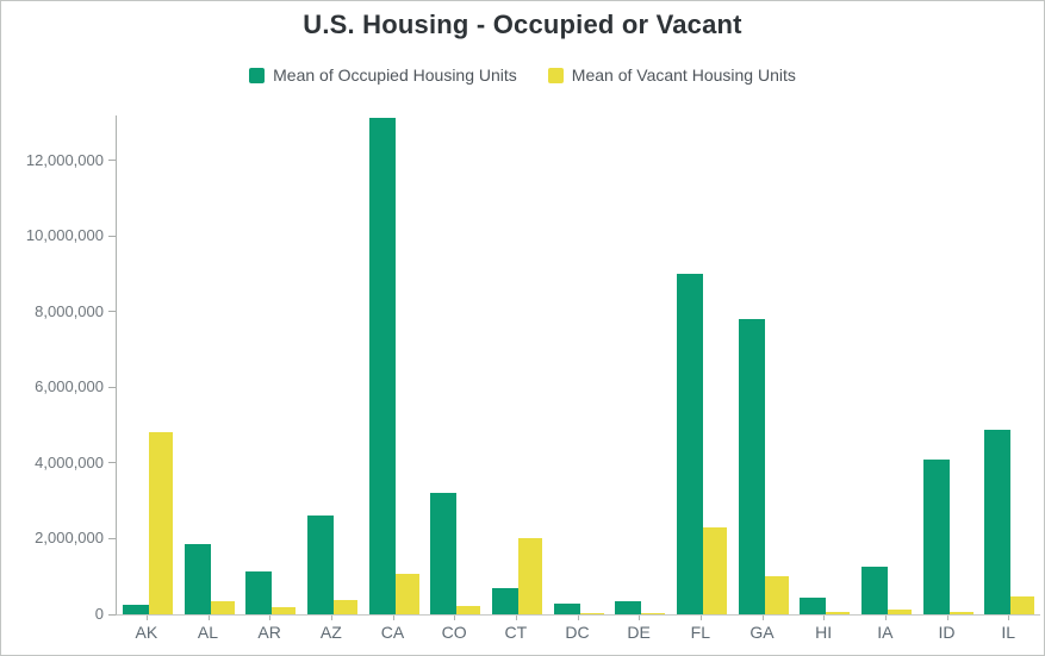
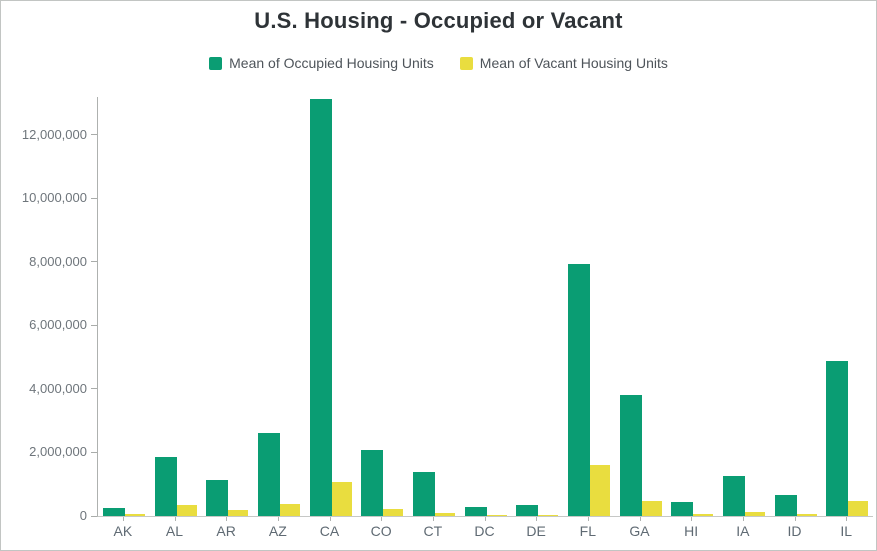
Mean of Vacant Housing Units/AK: 4800000 -> 100000
Mean of Occupied Housing Units/CO: 3200000 -> 2100000
Mean of Occupied Housing Units/CT: 700000 -> 1400000
Mean of Vacant Housing Units/CT: 2000000 -> 100000
Mean of Occupied Housing Units/FL: 9000000 -> 7900000
Mean of Vacant Housing Units/FL: 2300000 -> 1600000
Mean of Occupied Housing Units/GA: 7800000 -> 3800000
Mean of Vacant Housing Units/GA: 1000000 -> 500000
Mean of Occupied Housing Units/ID: 4100000 -> 600000
